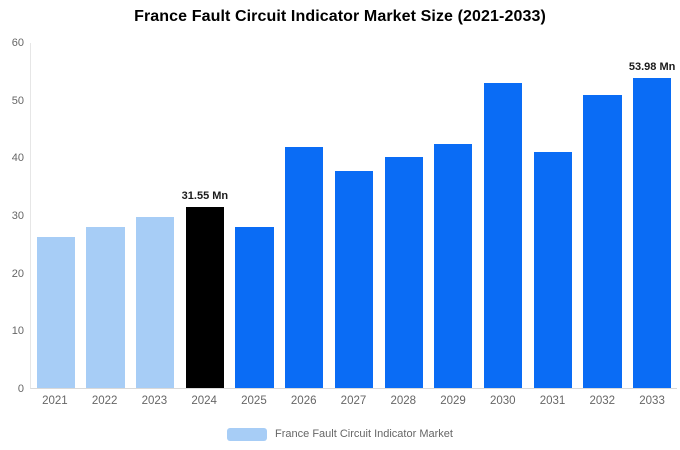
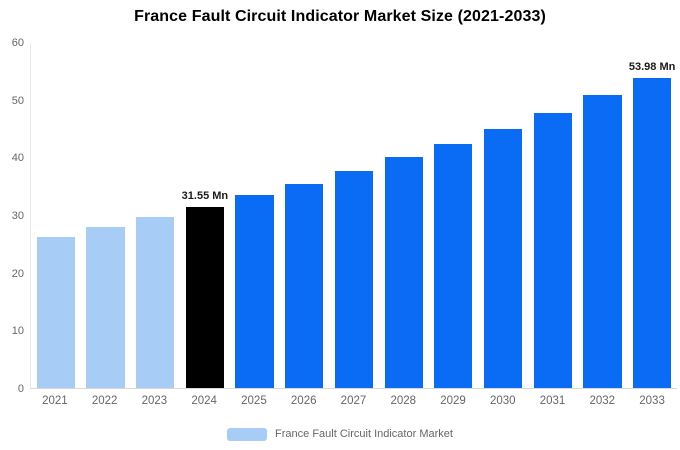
2025: 28 -> 34
2026: 42 -> 36
2030: 53 -> 45
2031: 41 -> 48
